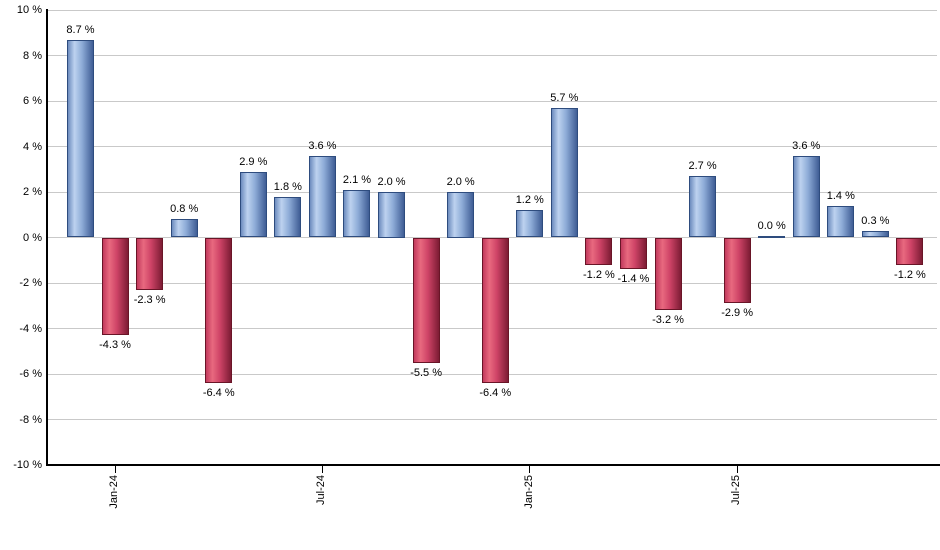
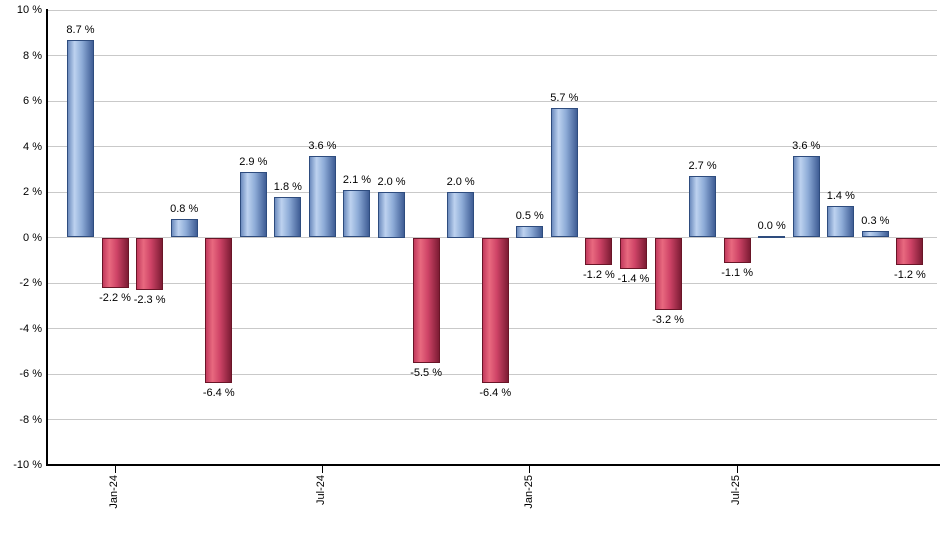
Jan-24: -4.3 -> -2.2
Jan-25: 1.2 -> 0.5
Jul-25: -2.9 -> -1.1
